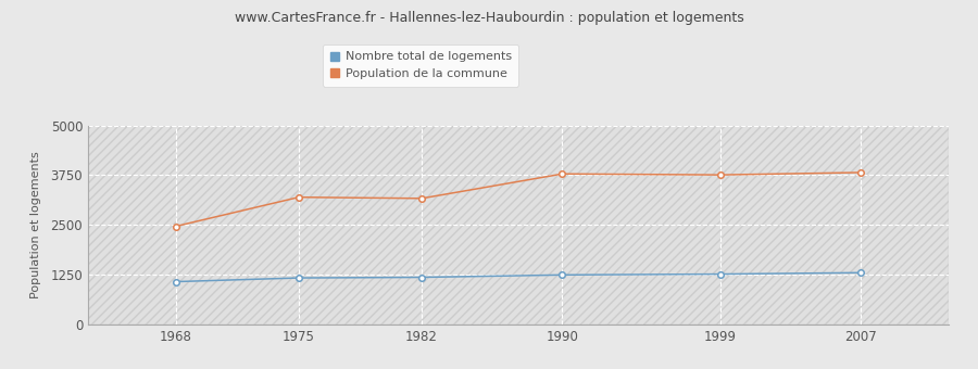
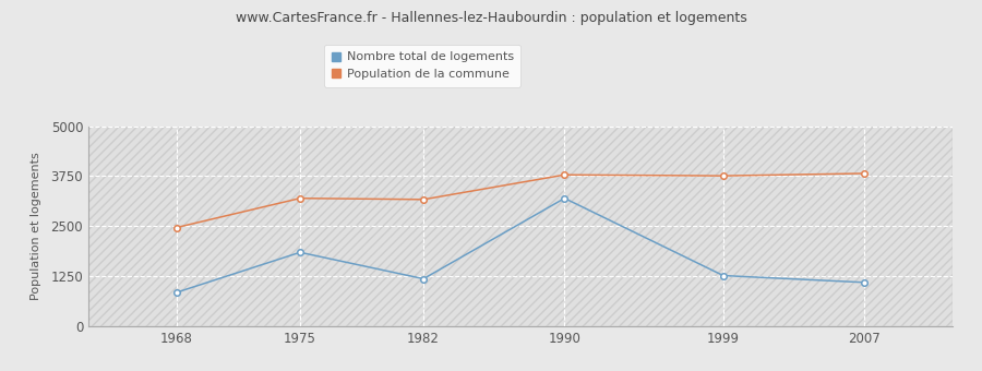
Nombre total de logements/1968: 1080 -> 850
Nombre total de logements/1975: 1180 -> 1850
Nombre total de logements/1990: 1250 -> 3200
Nombre total de logements/2007: 1300 -> 1100
